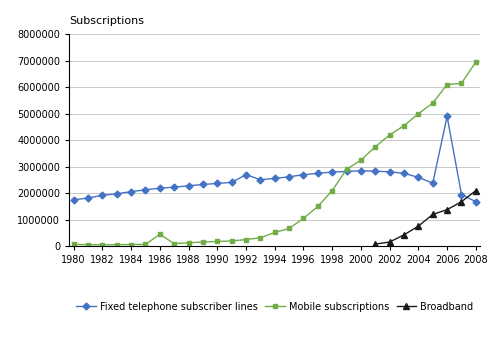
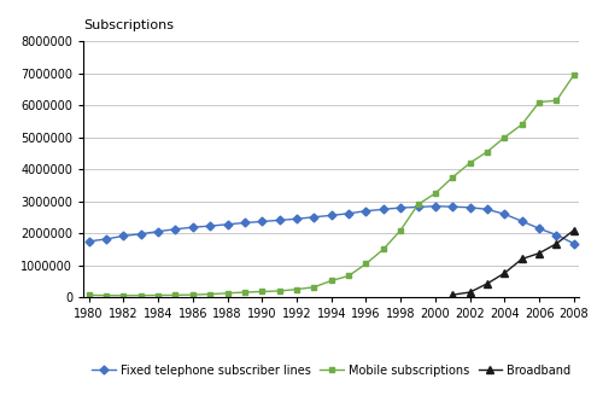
Mobile subscriptions/1986: 450000 -> 80000
Fixed telephone subscriber lines/1992: 2700000 -> 2450000
Fixed telephone subscriber lines/2006: 4900000 -> 2150000
